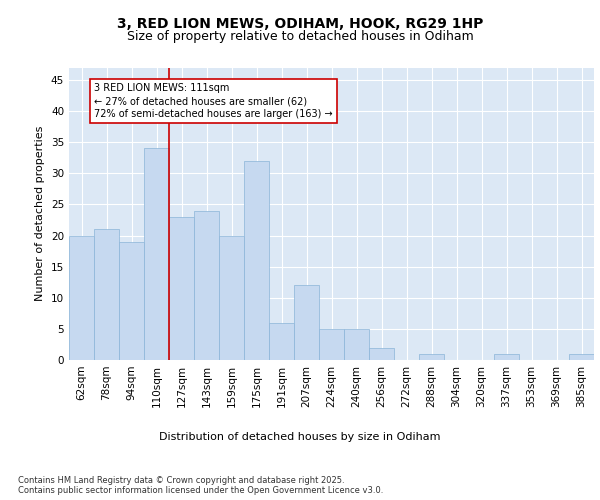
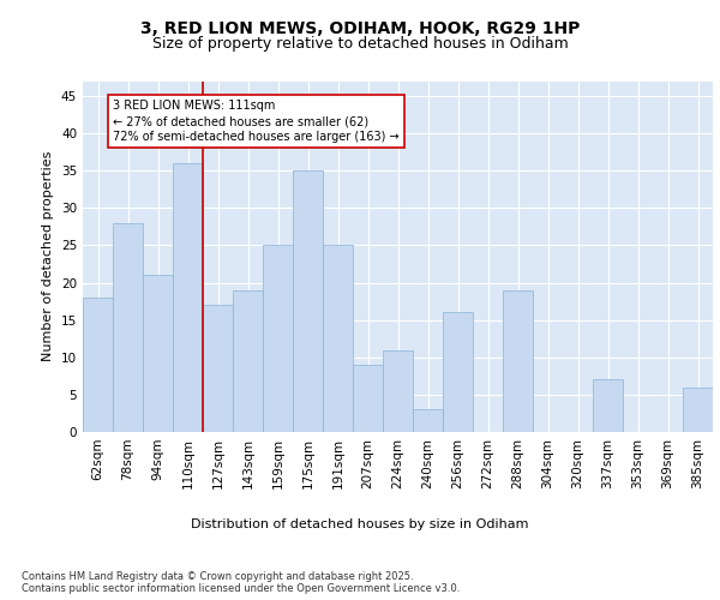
62sqm: 20 -> 18
78sqm: 21 -> 28
94sqm: 19 -> 21
110sqm: 34 -> 36
127sqm: 23 -> 17
143sqm: 24 -> 19
159sqm: 20 -> 25
175sqm: 32 -> 35
191sqm: 6 -> 25
207sqm: 12 -> 9
224sqm: 5 -> 11
240sqm: 5 -> 3
256sqm: 2 -> 16
288sqm: 1 -> 19
337sqm: 1 -> 7
385sqm: 1 -> 6
